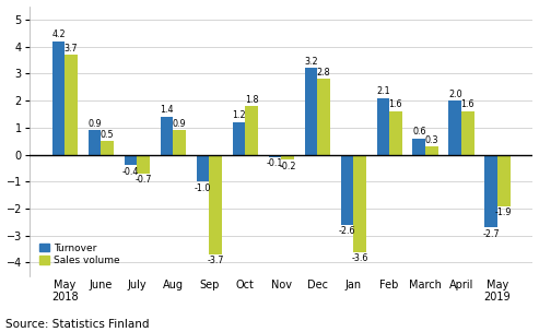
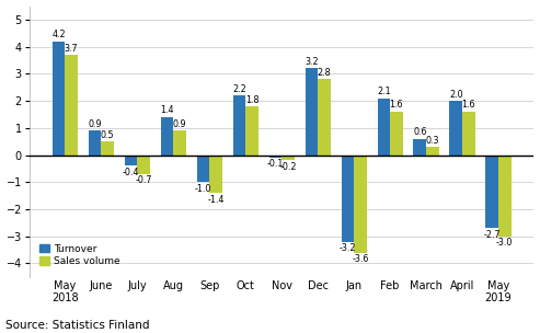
Sales volume/Sep: -3.7 -> -1.4
Turnover/Oct: 1.2 -> 2.2
Turnover/Jan: -2.6 -> -3.2
Sales volume/May 2019: -1.9 -> -3.0
